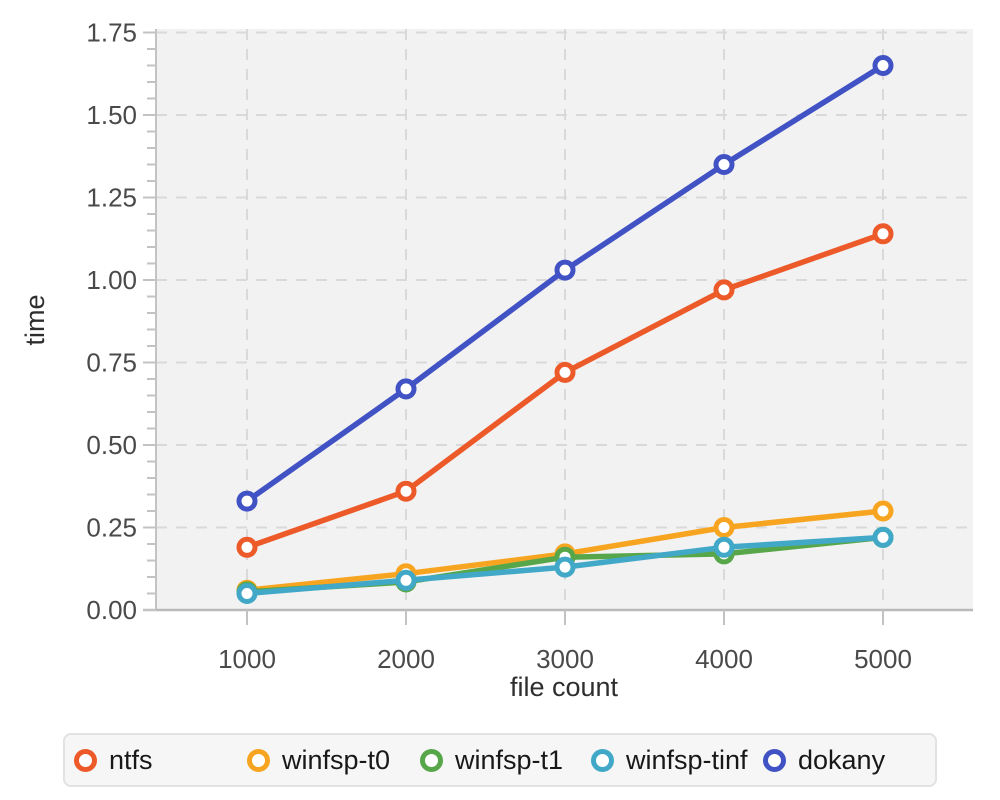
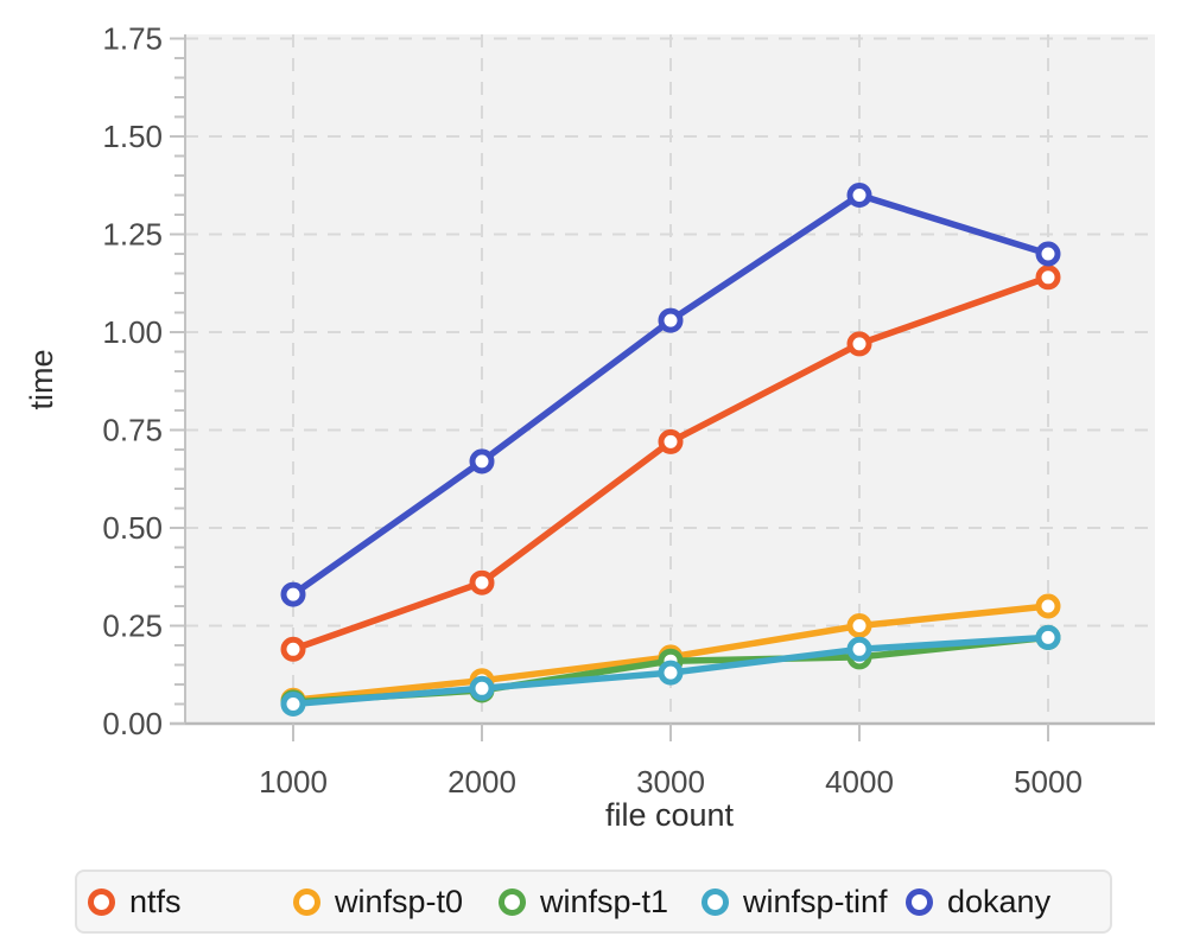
dokany/5000: 1.65 -> 1.20
